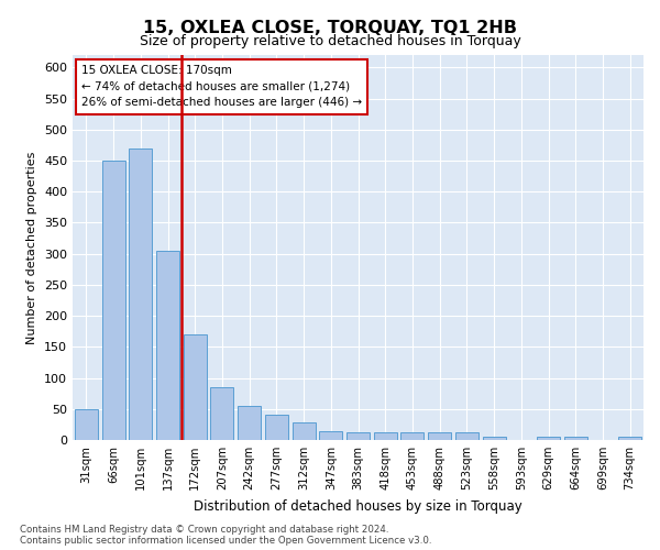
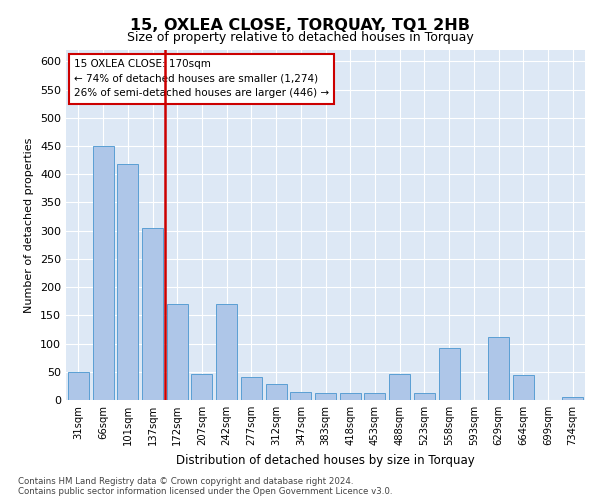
101sqm: 470 -> 418
207sqm: 85 -> 46
242sqm: 55 -> 170
488sqm: 12 -> 46
558sqm: 5 -> 92
629sqm: 5 -> 112
664sqm: 5 -> 44
